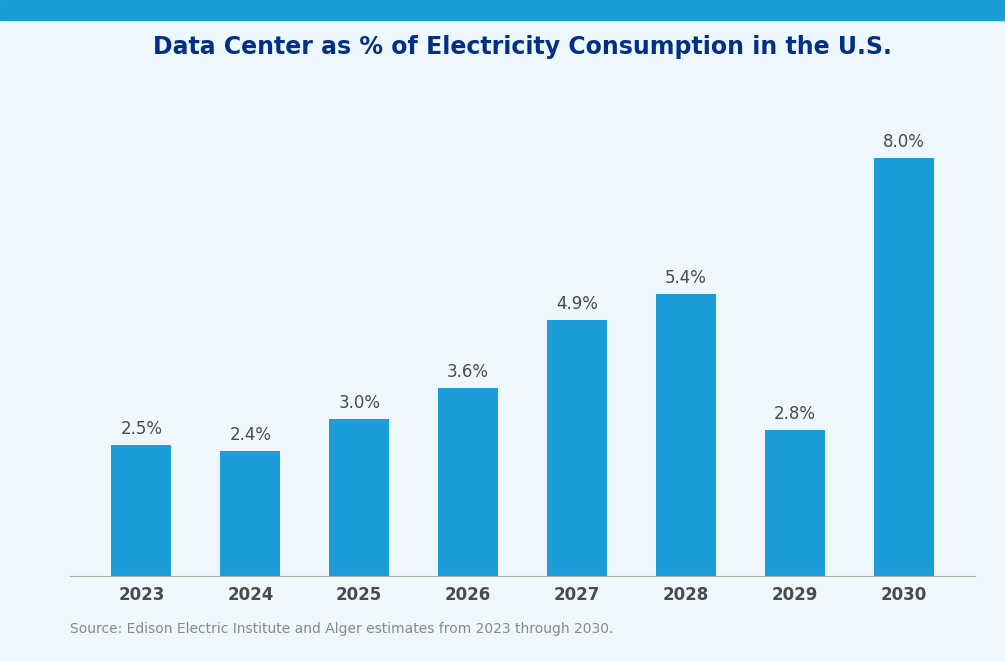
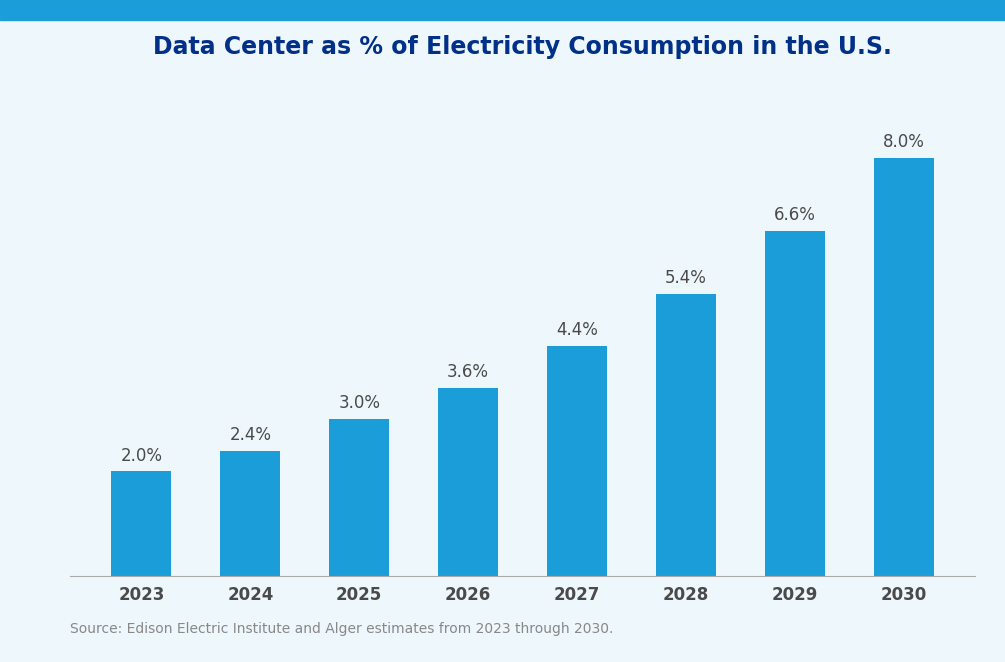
2023: 2.5% -> 2.0%
2027: 4.9% -> 4.4%
2029: 2.8% -> 6.6%
